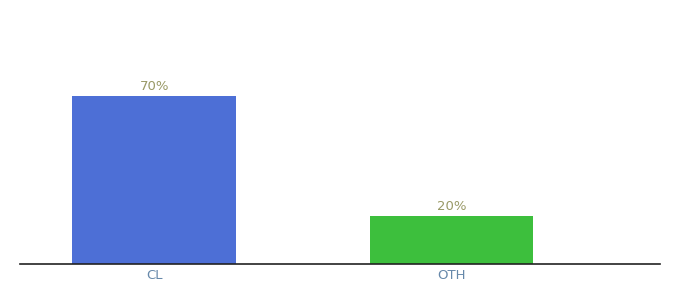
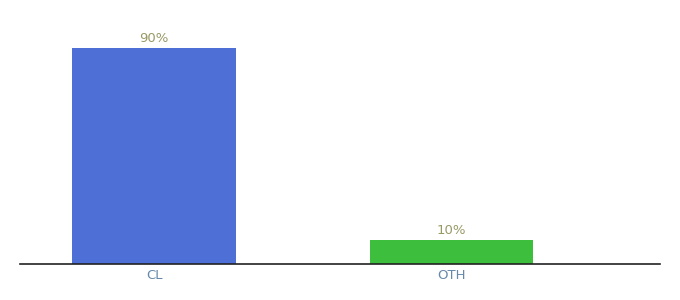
CL: 70% -> 90%
OTH: 20% -> 10%
